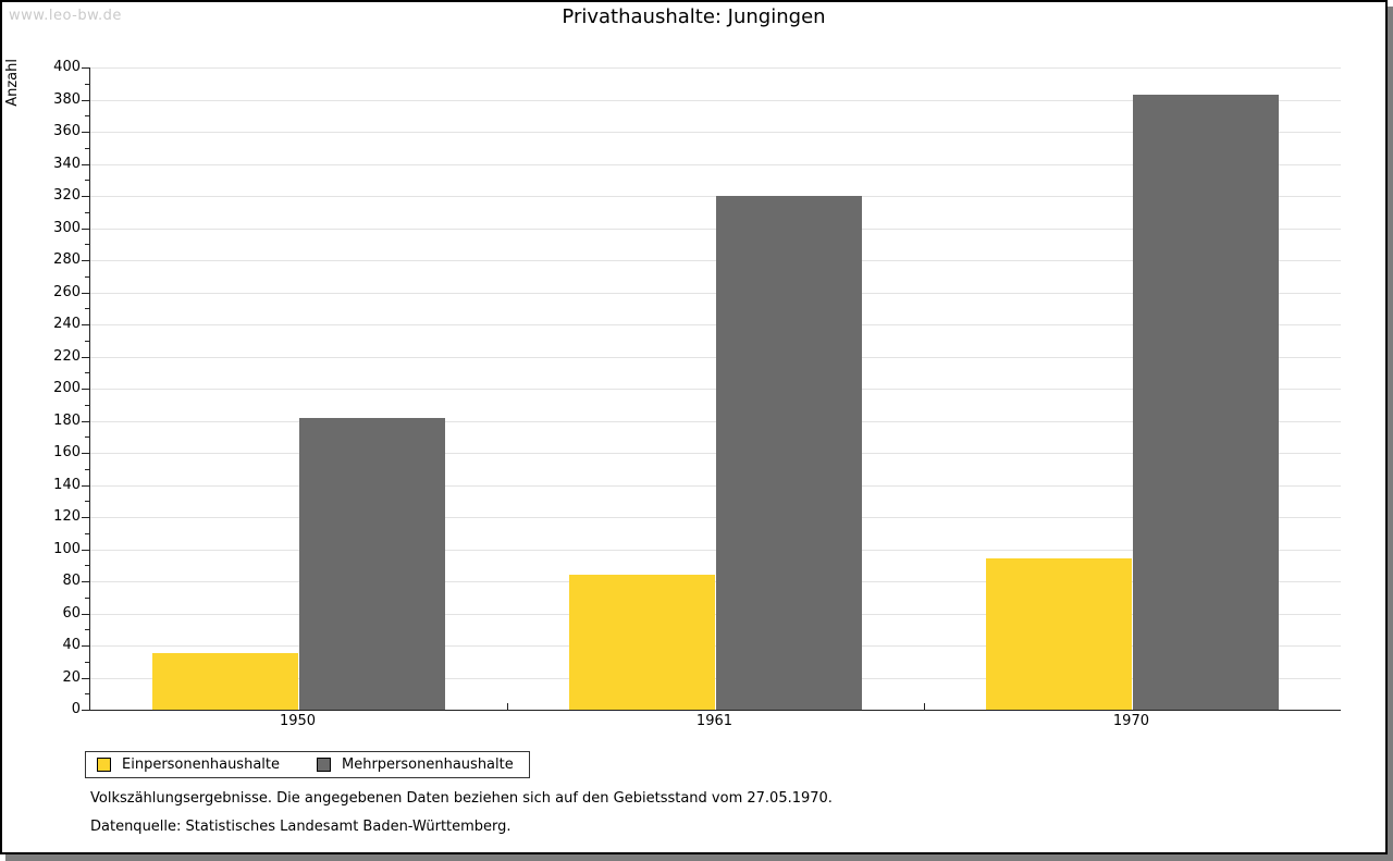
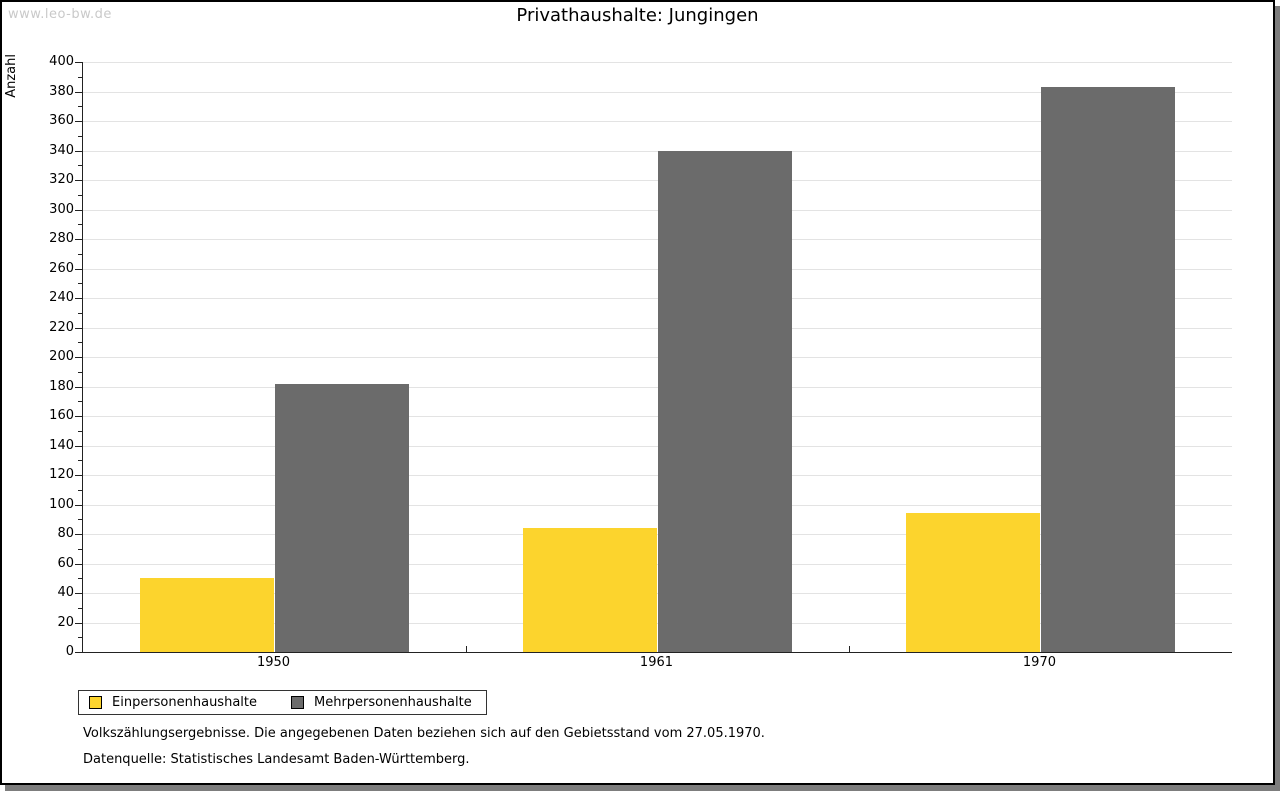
Einpersonenhaushalte/1950: 35 -> 50
Mehrpersonenhaushalte/1961: 320 -> 340
